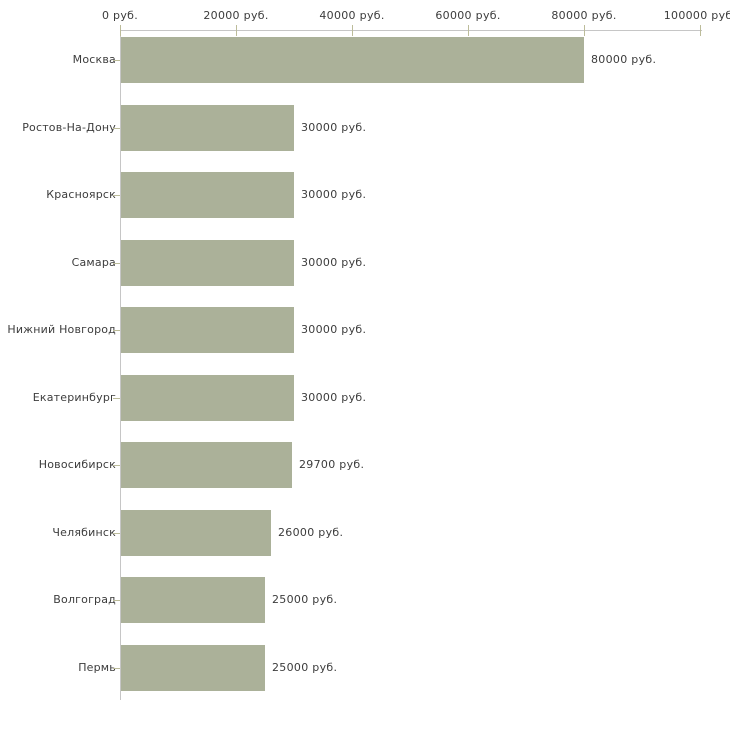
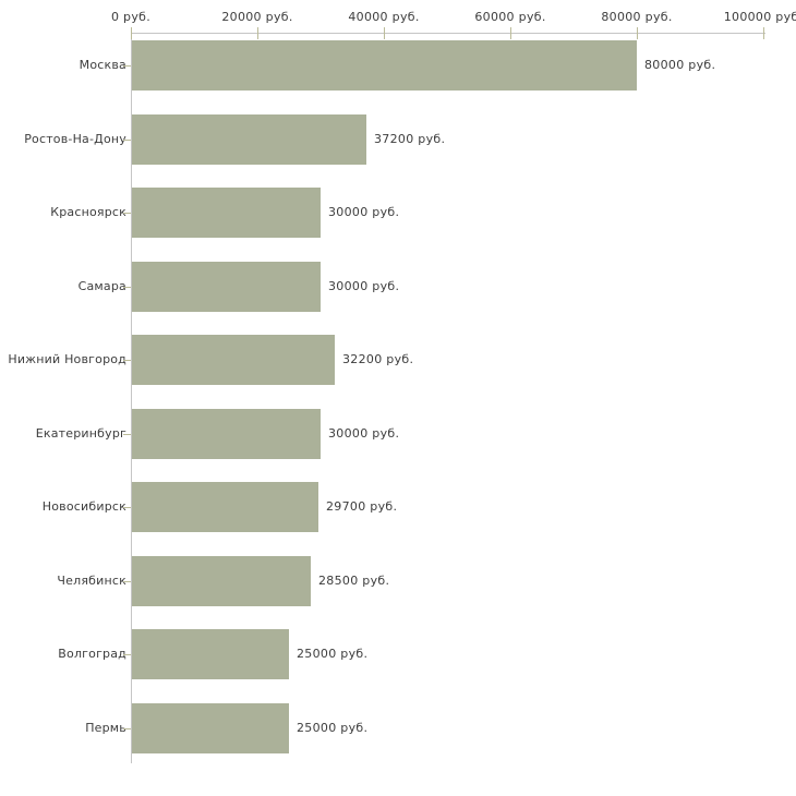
Ростов-На-Дону: 30000 -> 37200
Нижний Новгород: 30000 -> 32200
Челябинск: 26000 -> 28500
